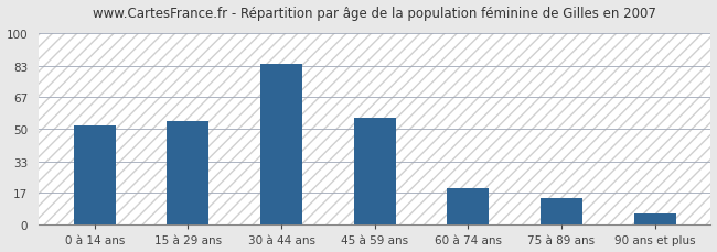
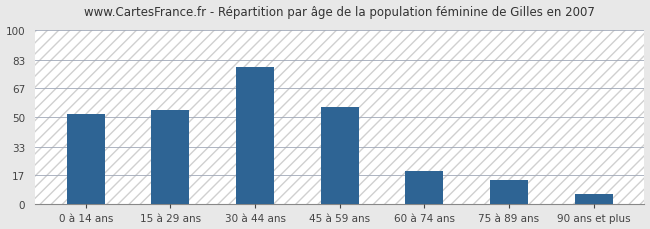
30 à 44 ans: 84 -> 79
